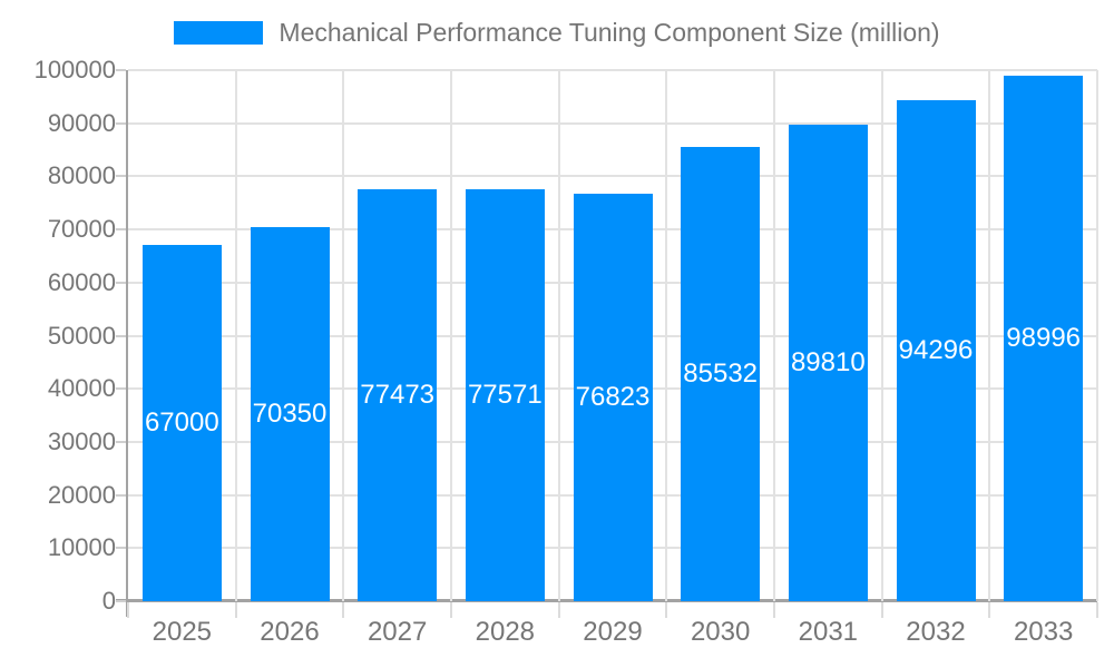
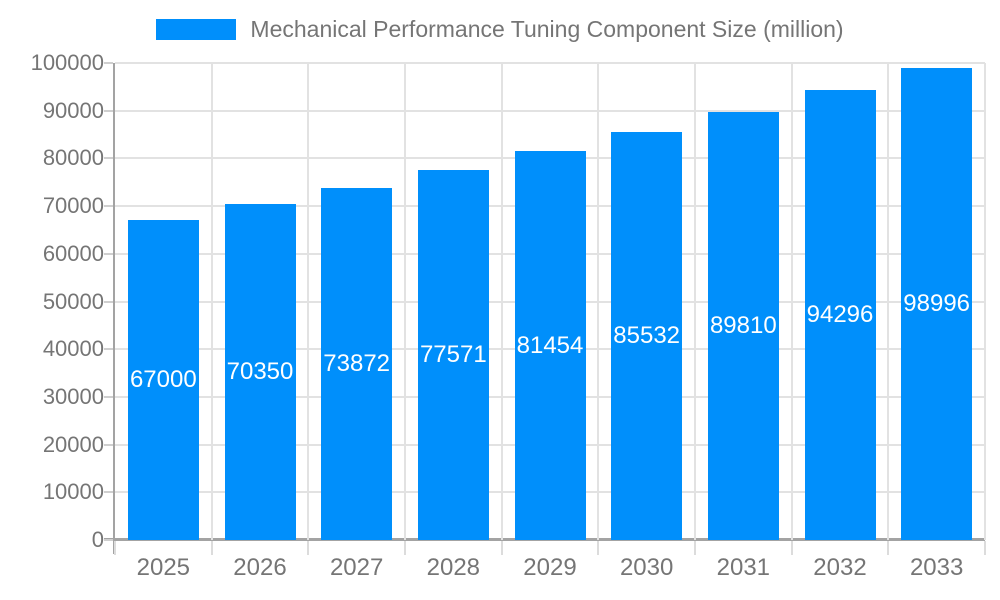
2027: 77473 -> 73872
2029: 76823 -> 81454
